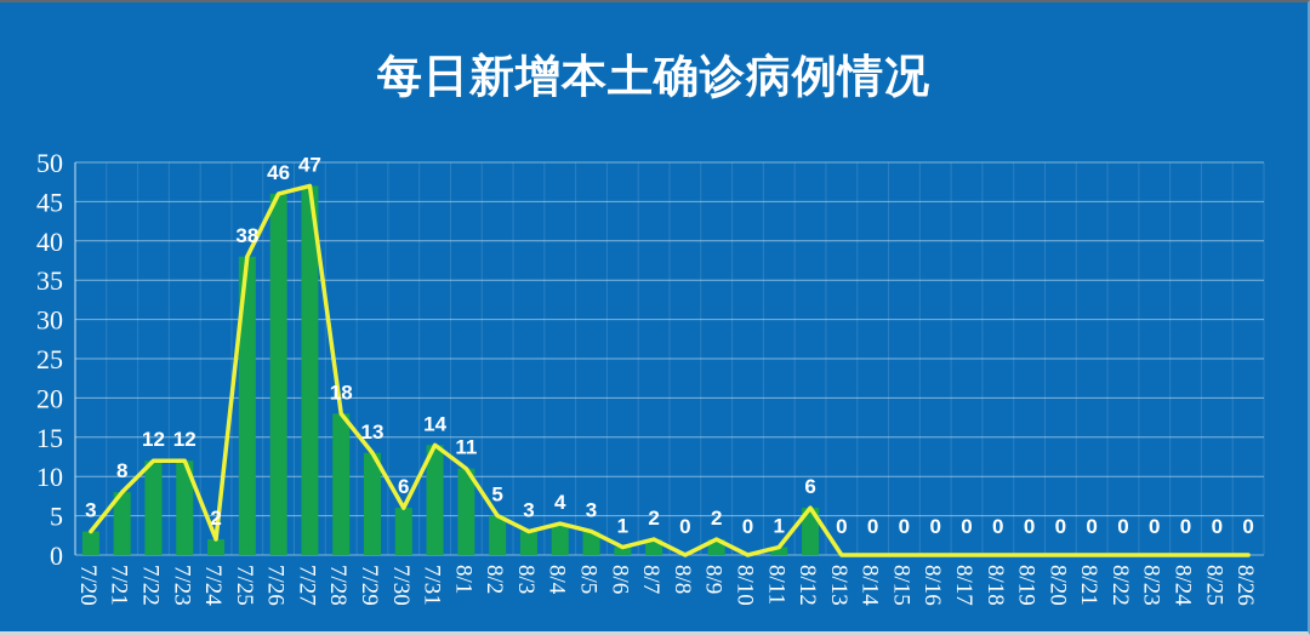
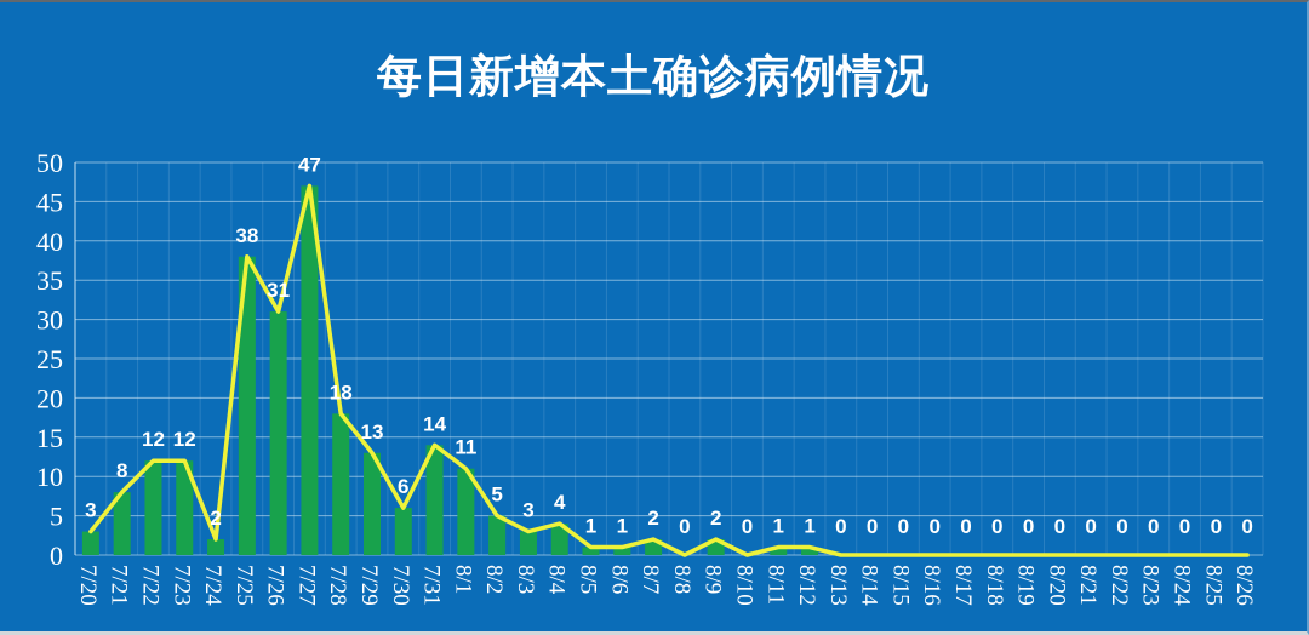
7/26: 46 -> 31
8/5: 3 -> 1
8/12: 6 -> 1
